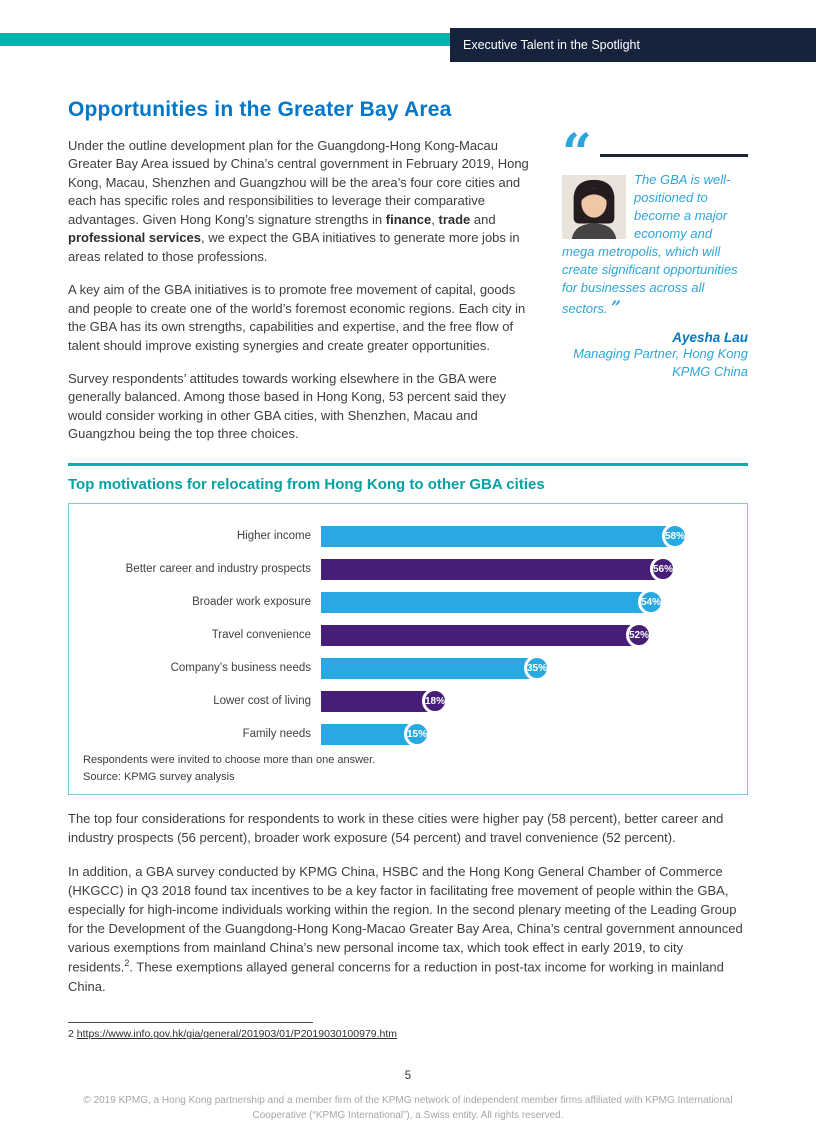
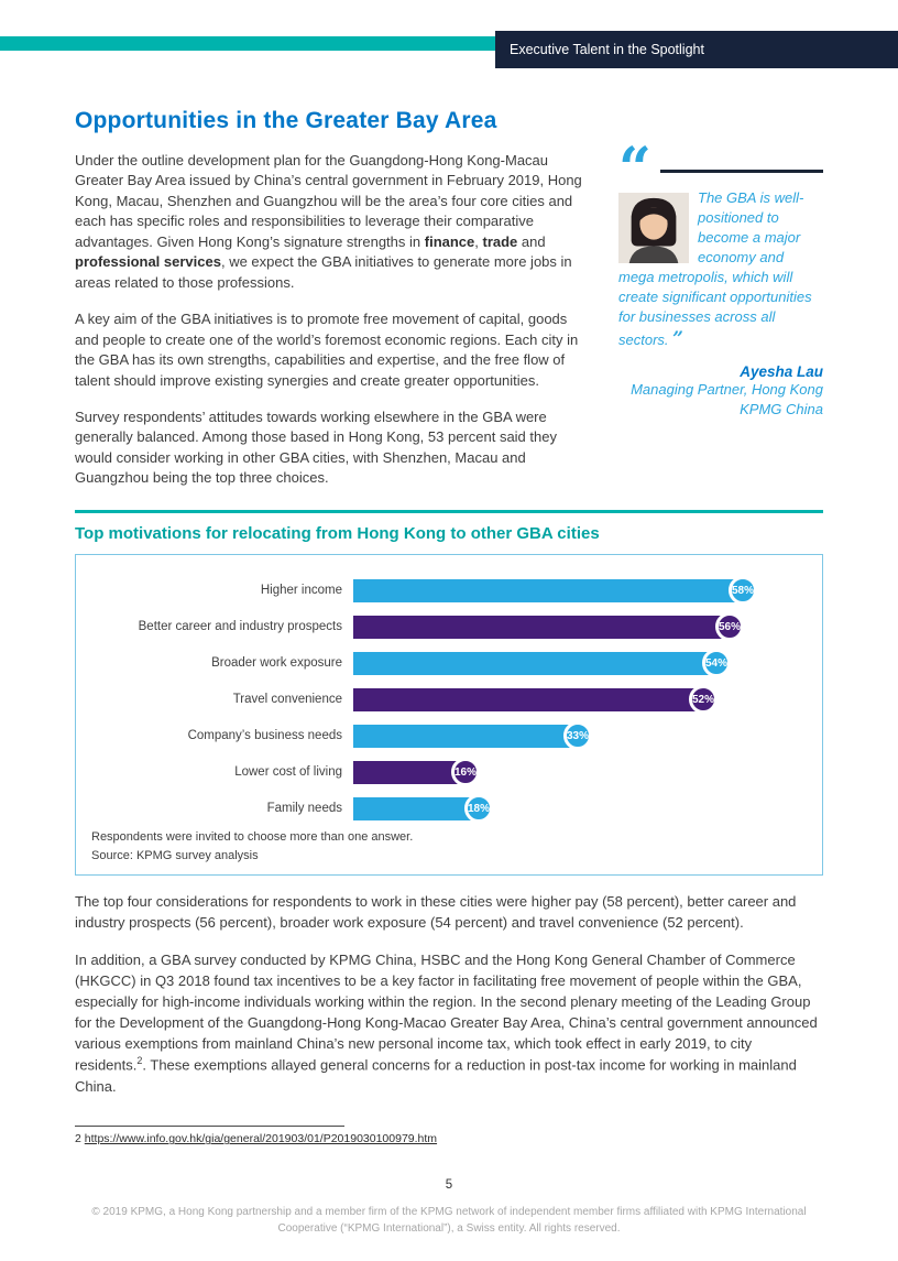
Company’s business needs: 35% -> 33%
Lower cost of living: 18% -> 16%
Family needs: 15% -> 18%
